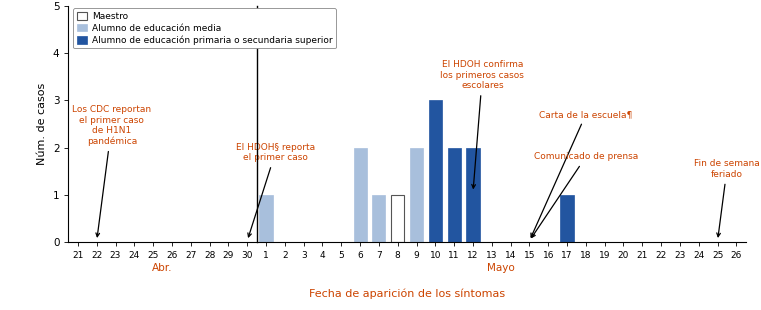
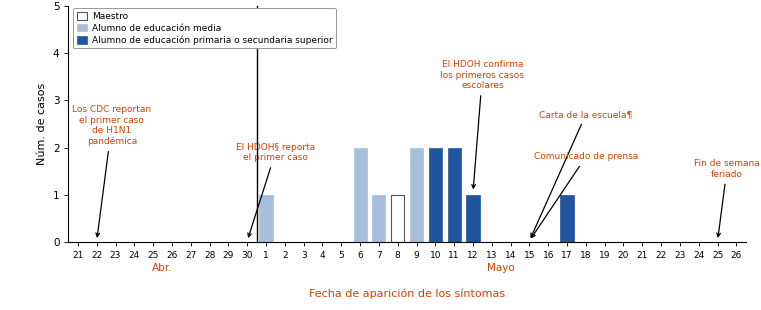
10: 3 -> 2
12: 2 -> 1
